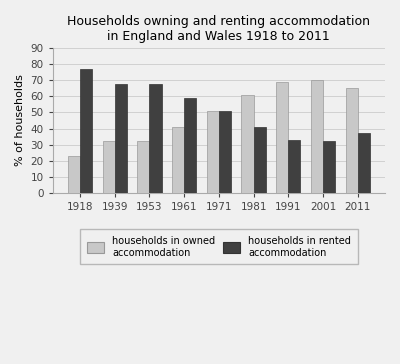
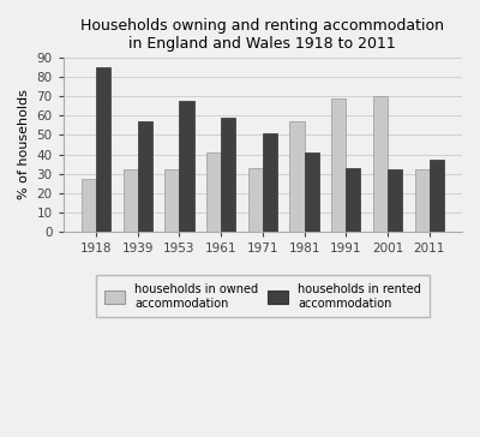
households in owned accommodation/1918: 23 -> 27
households in rented accommodation/1918: 77 -> 85
households in rented accommodation/1939: 68 -> 57
households in owned accommodation/1971: 51 -> 33
households in owned accommodation/1981: 61 -> 57
households in owned accommodation/2011: 65 -> 32
